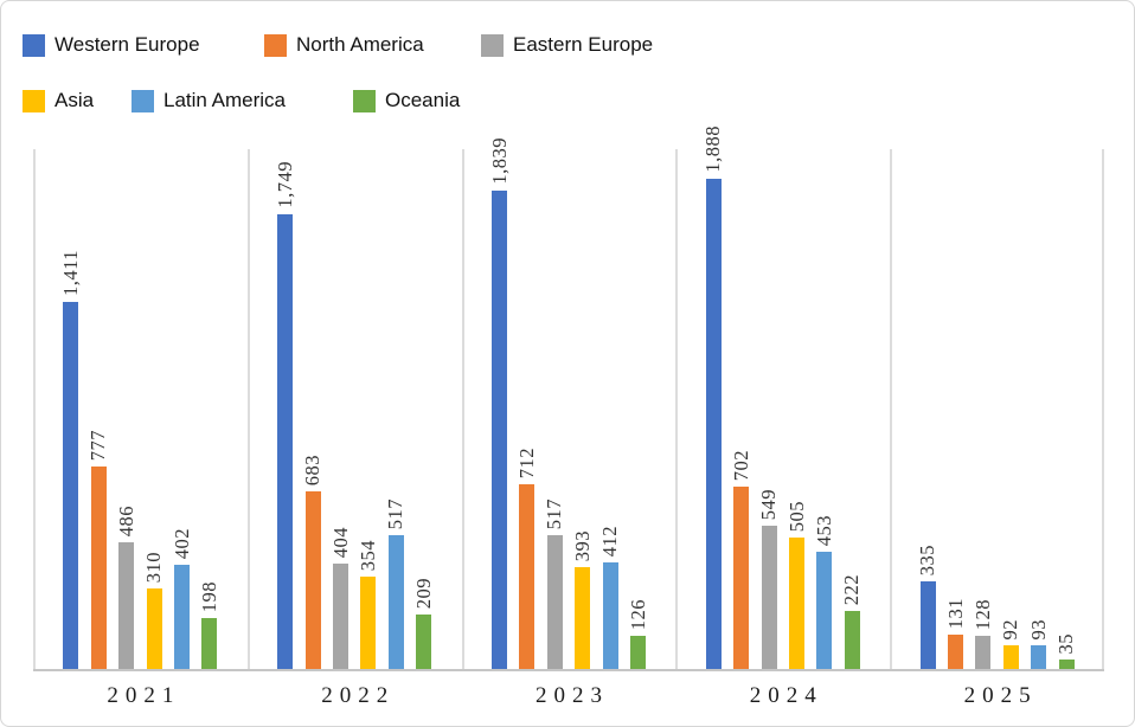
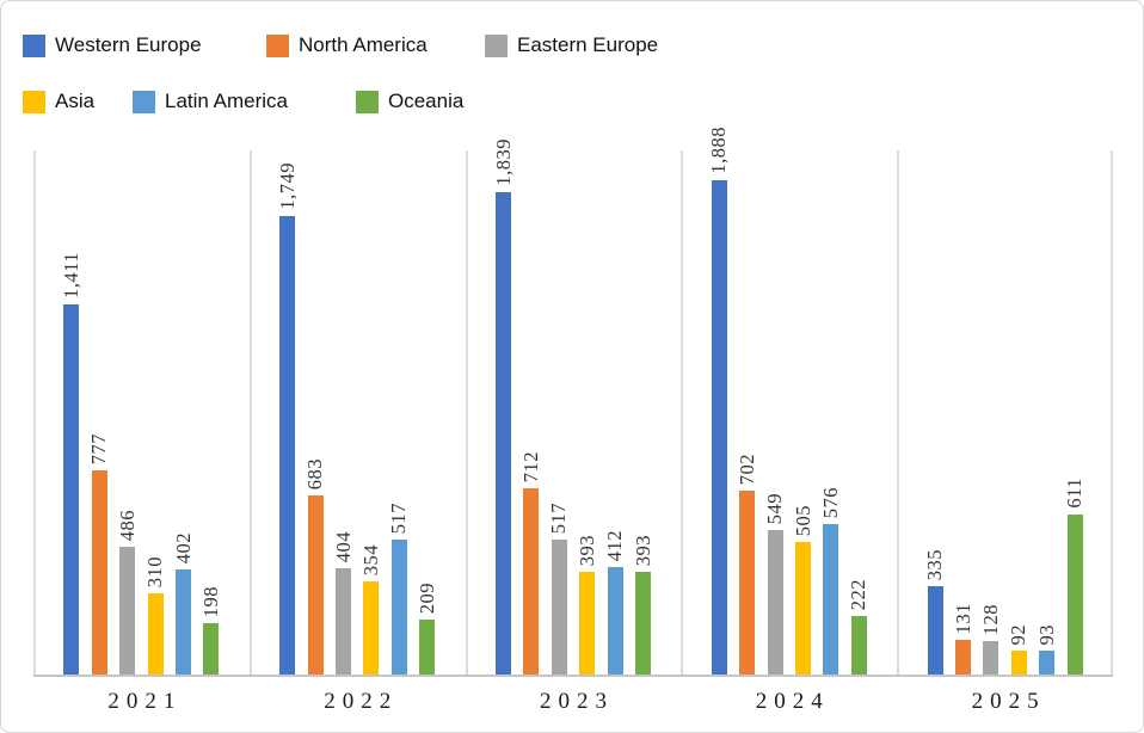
Oceania/2023: 126 -> 393
Latin America/2024: 453 -> 576
Oceania/2025: 35 -> 611
